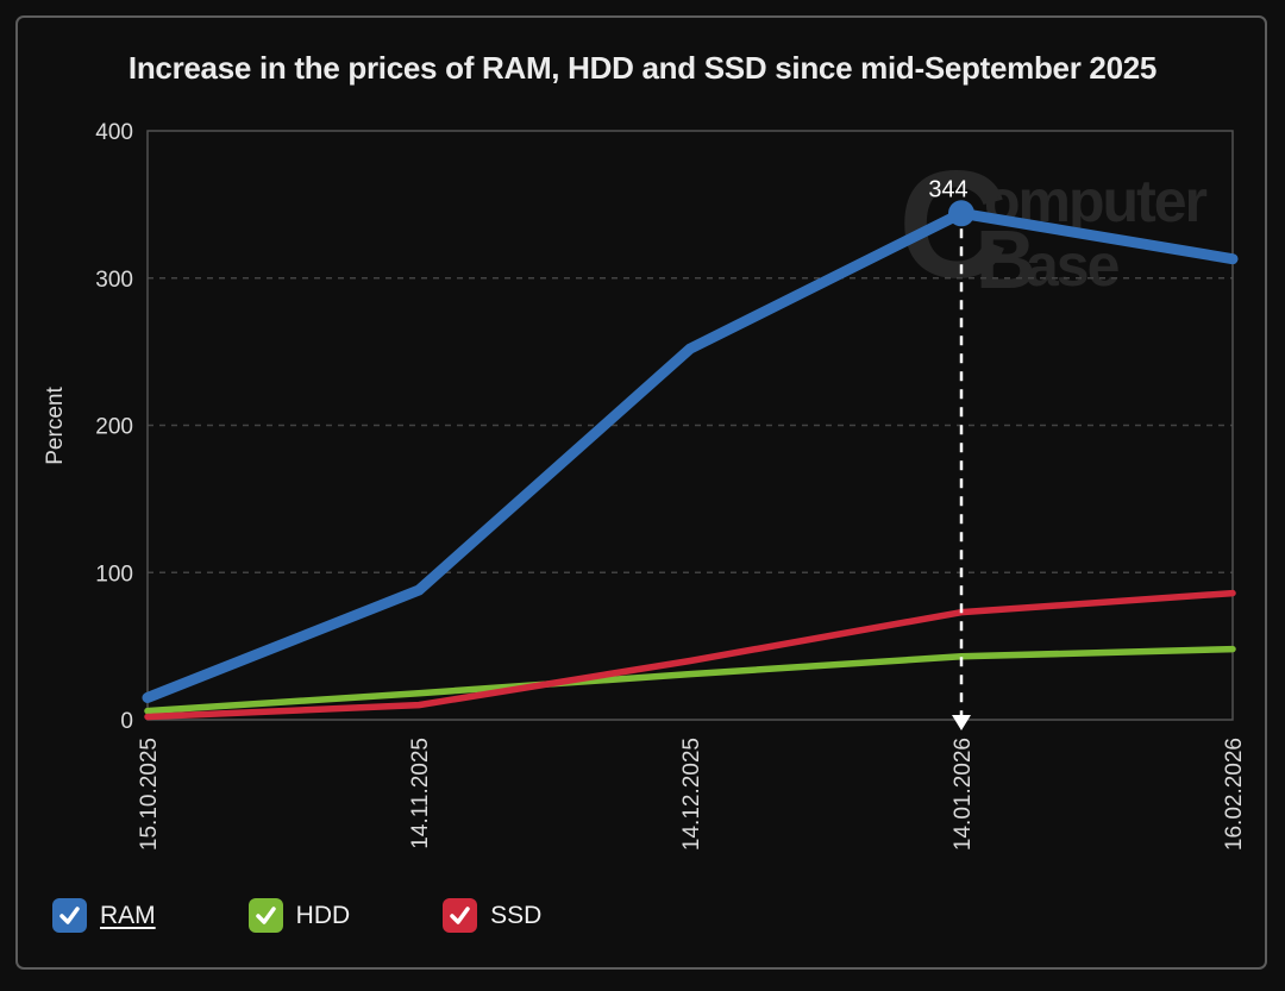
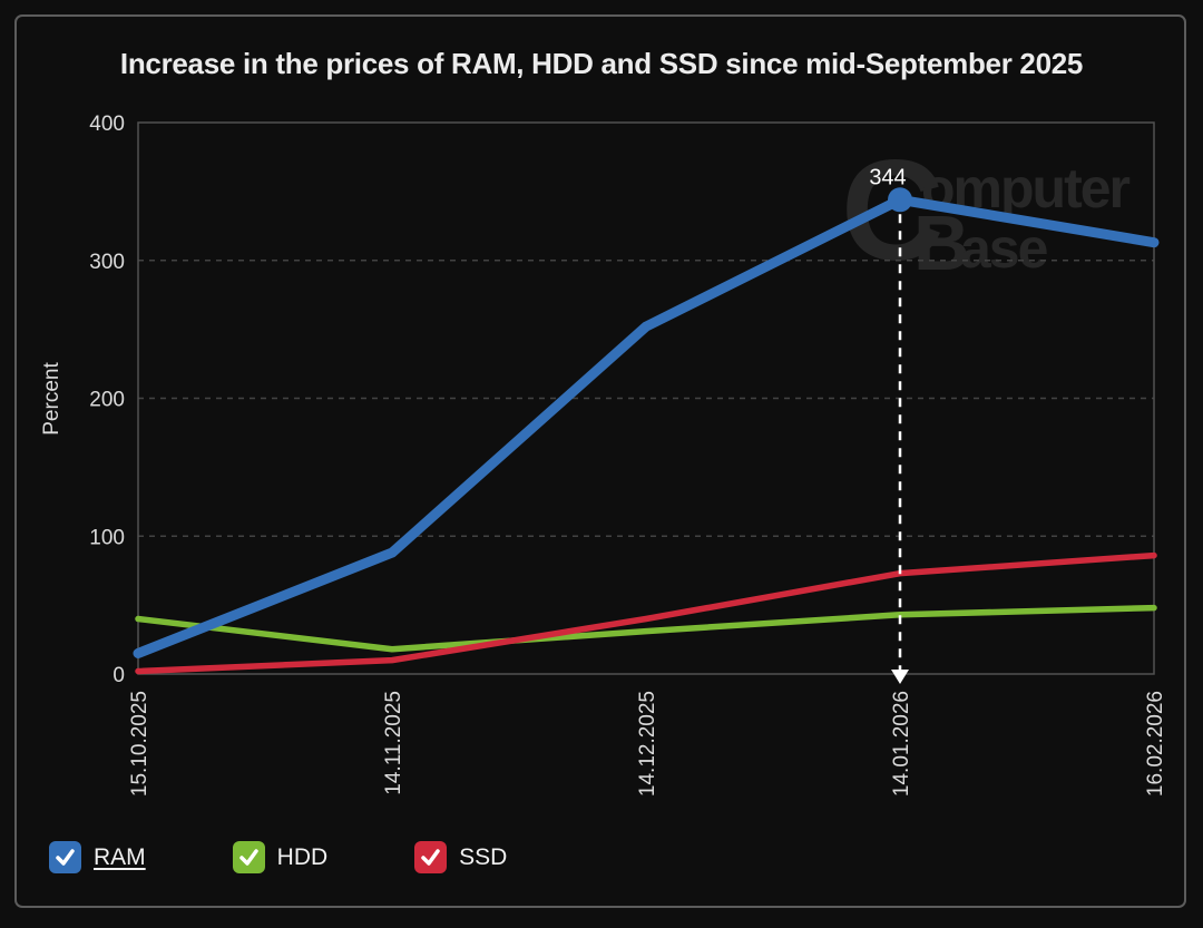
HDD/15.10.2025: 6 -> 40
